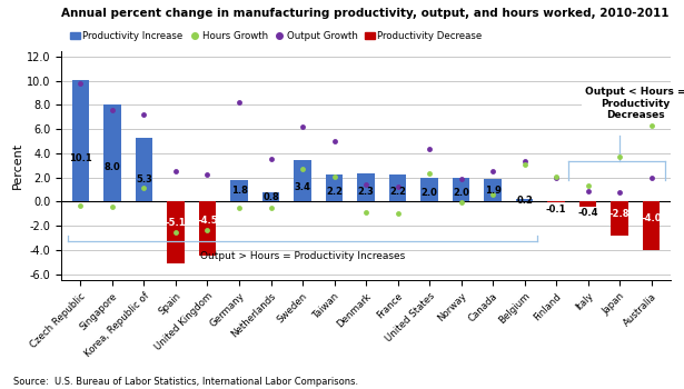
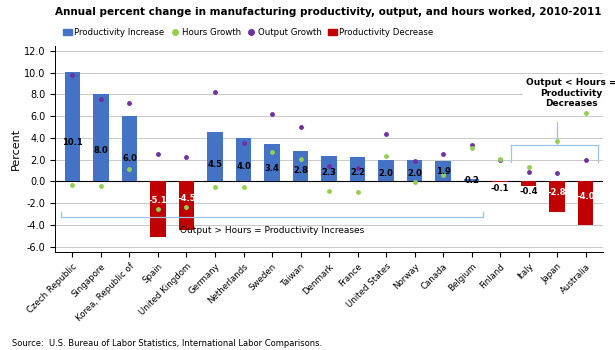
Korea, Republic of: 5.3 -> 6.0
Germany: 1.8 -> 4.5
Netherlands: 0.8 -> 4.0
Taiwan: 2.2 -> 2.8
